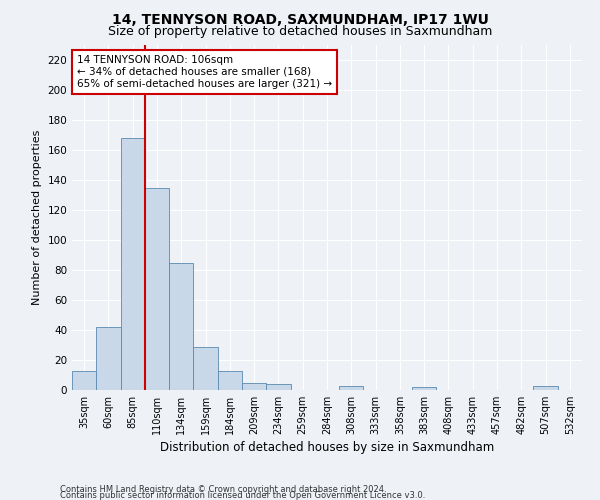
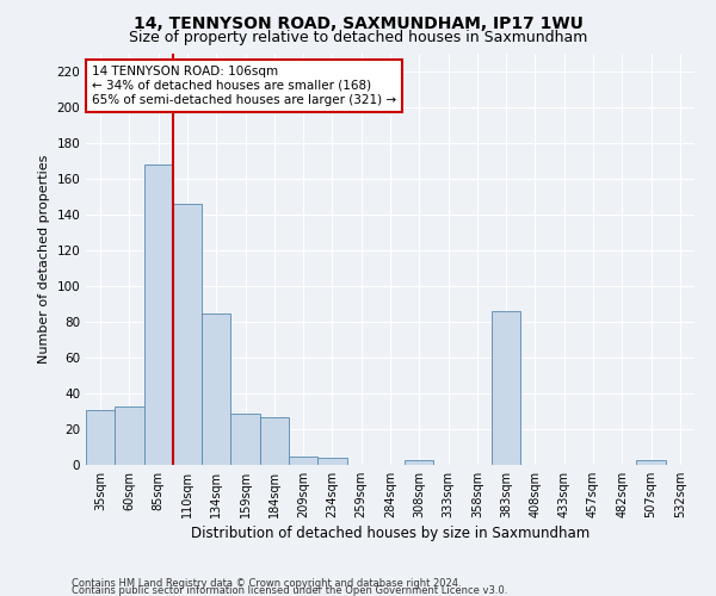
35sqm: 13 -> 31
60sqm: 42 -> 33
110sqm: 135 -> 146
184sqm: 13 -> 27
383sqm: 2 -> 86
